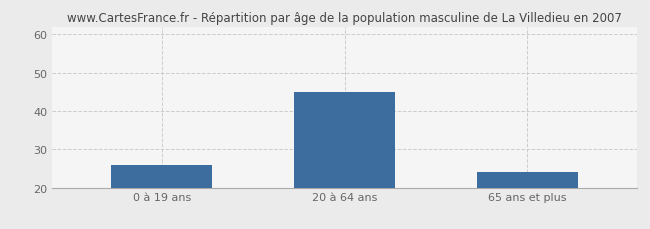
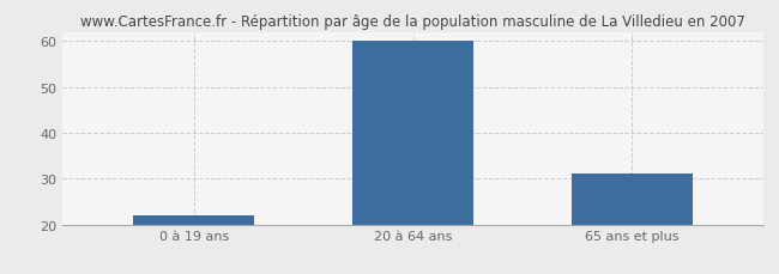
0 à 19 ans: 26 -> 22
20 à 64 ans: 45 -> 60
65 ans et plus: 24 -> 31
